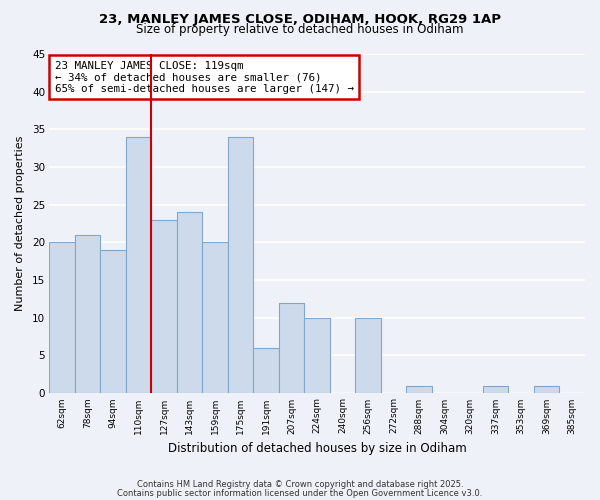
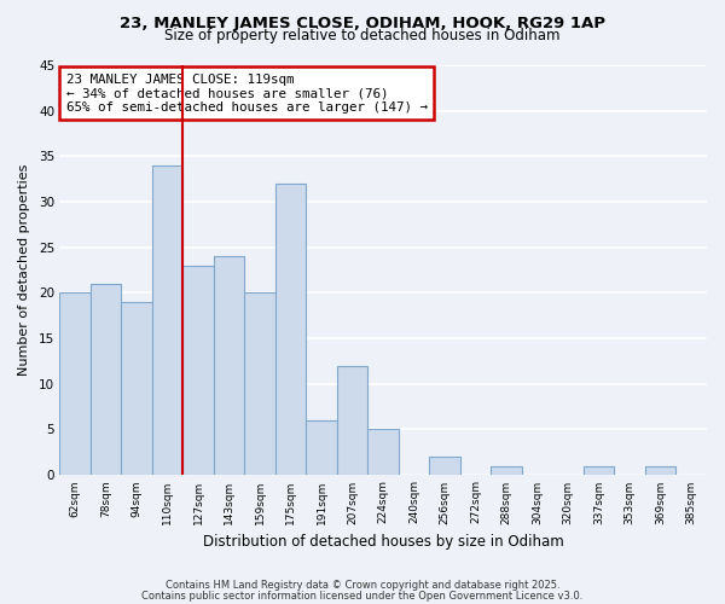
175sqm: 34 -> 32
224sqm: 10 -> 5
256sqm: 10 -> 2
